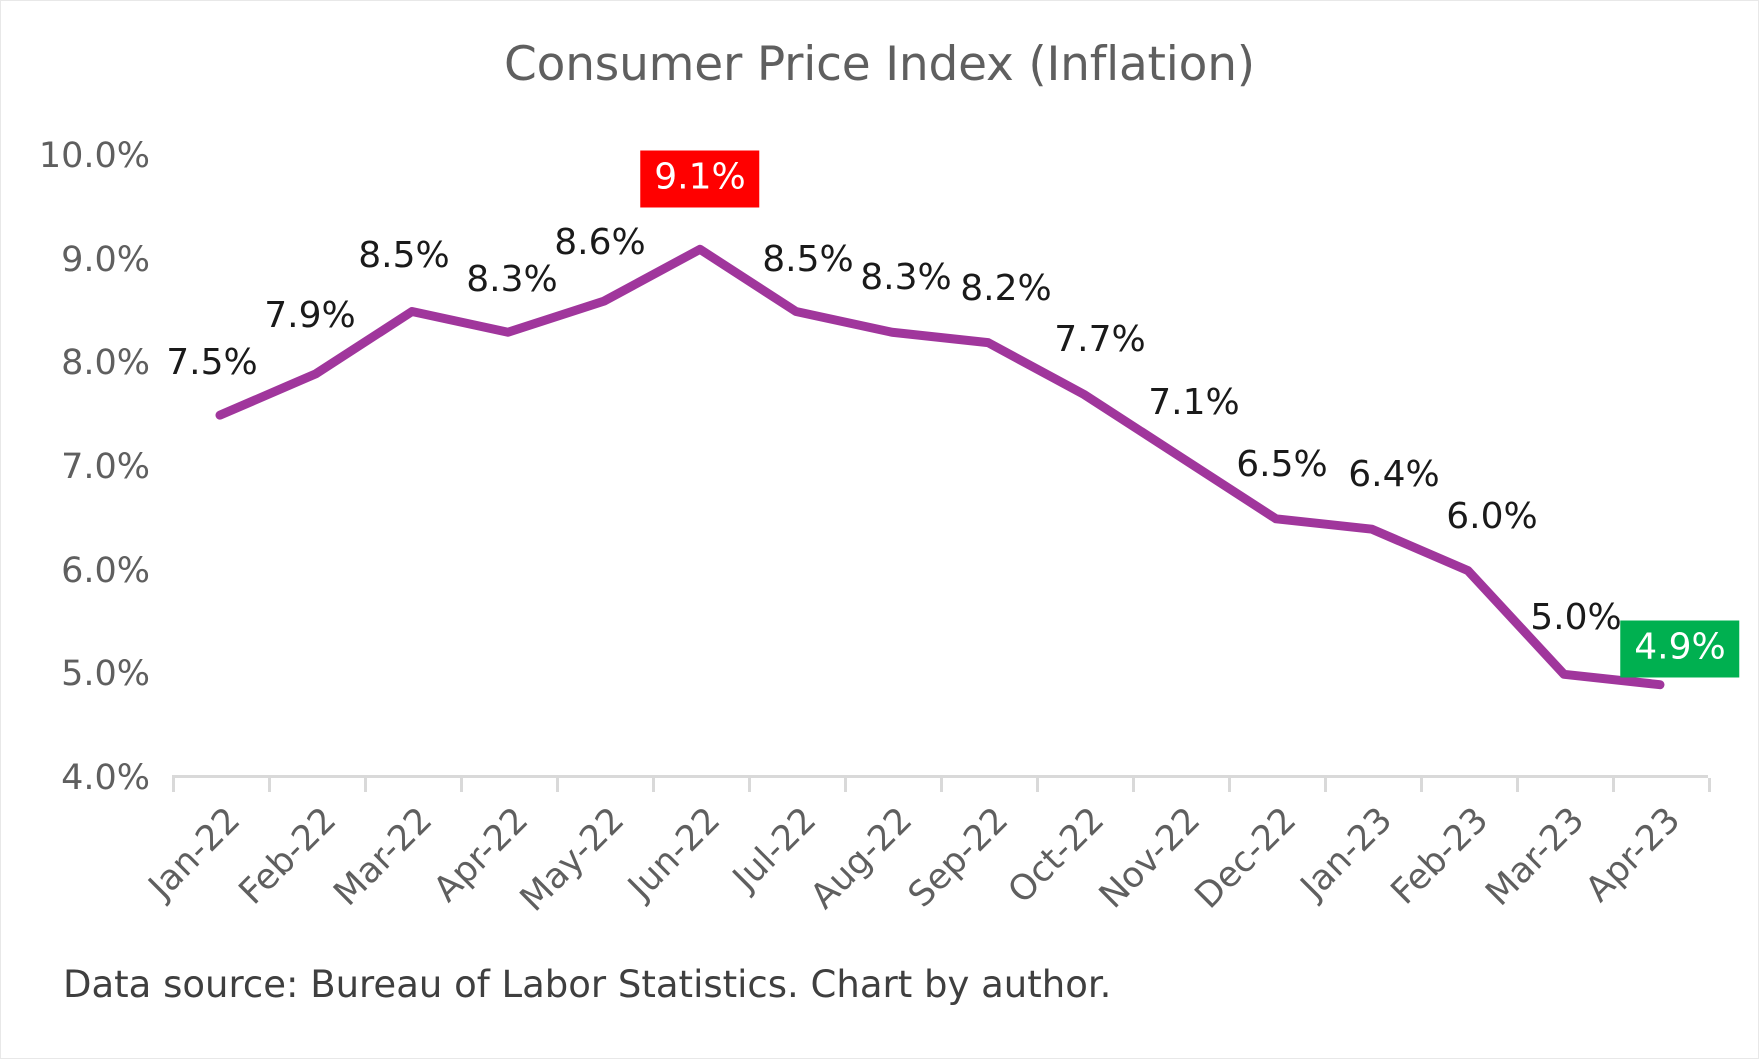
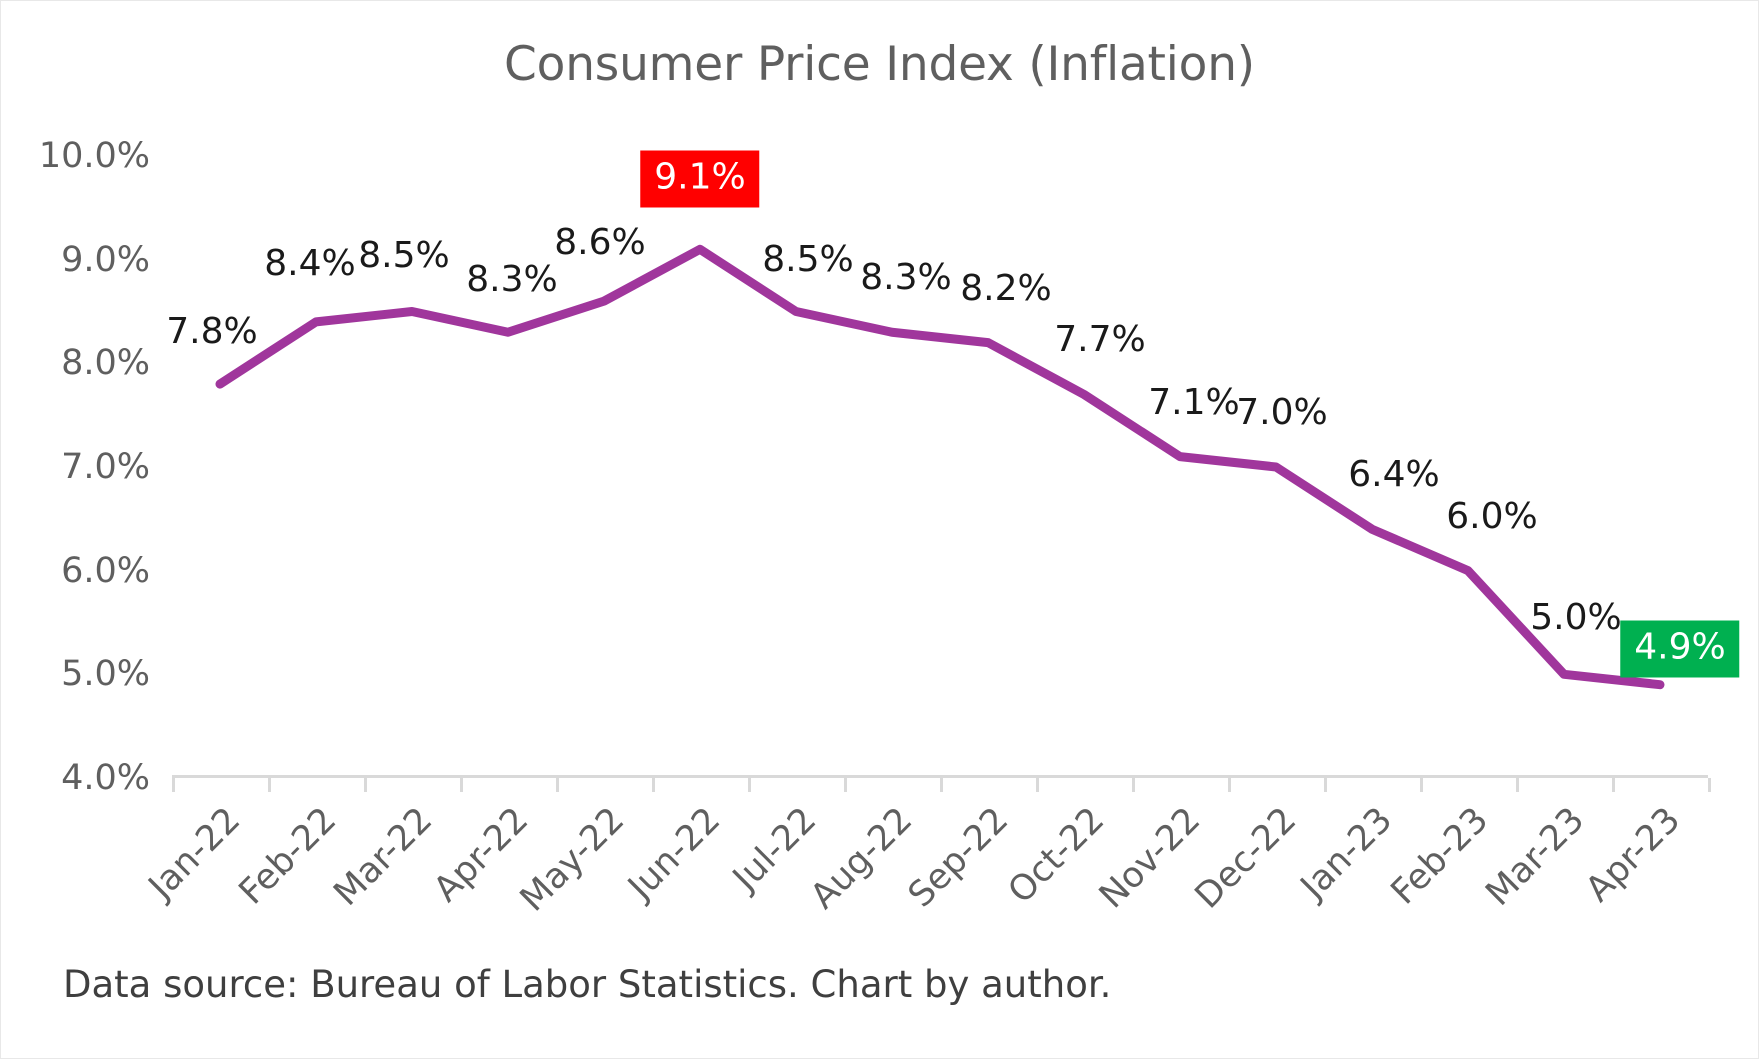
Jan-22: 7.5% -> 7.8%
Feb-22: 7.9% -> 8.4%
Dec-22: 6.5% -> 7.0%
